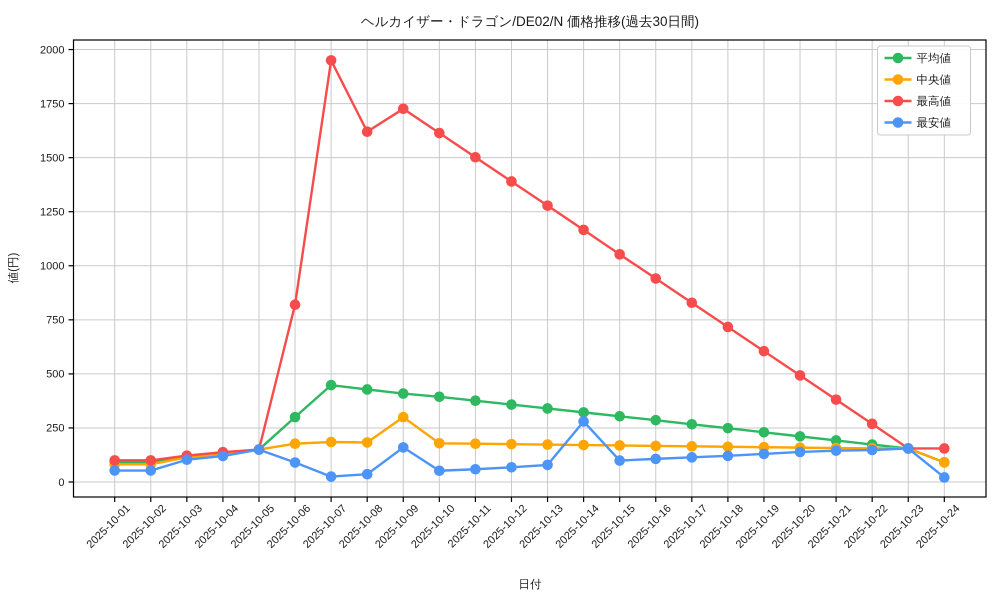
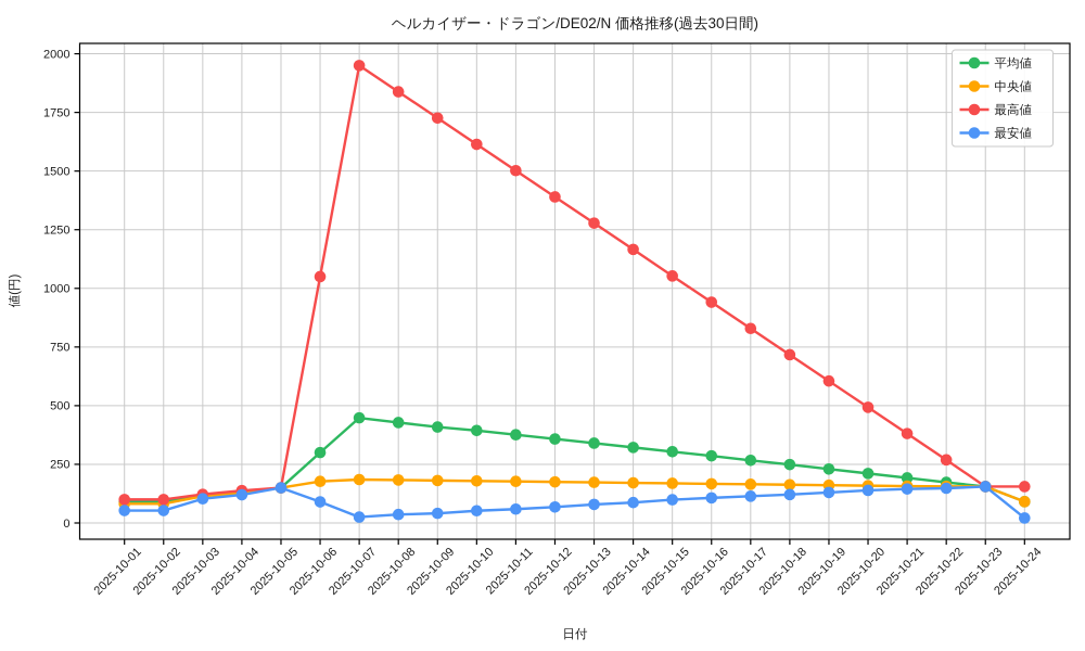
最高値/2025-10-06: 820 -> 1050
最高値/2025-10-08: 1620 -> 1840
中央値/2025-10-09: 300 -> 180
最安値/2025-10-09: 160 -> 40
最安値/2025-10-14: 280 -> 90
